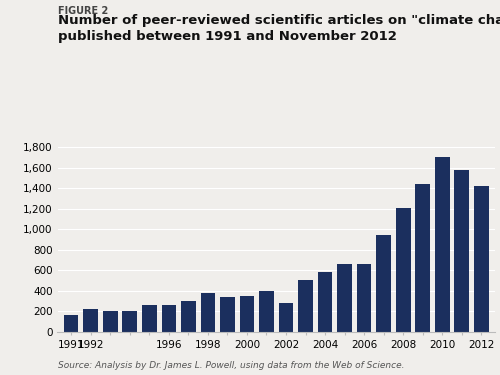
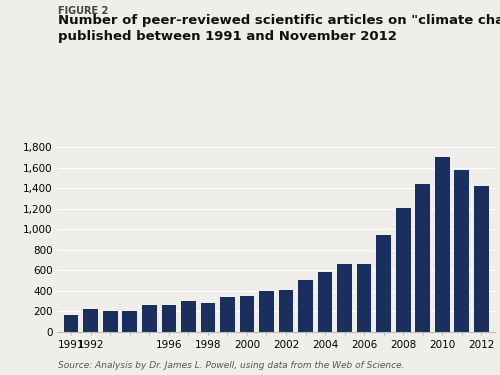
1998: 380 -> 280
2002: 280 -> 400
